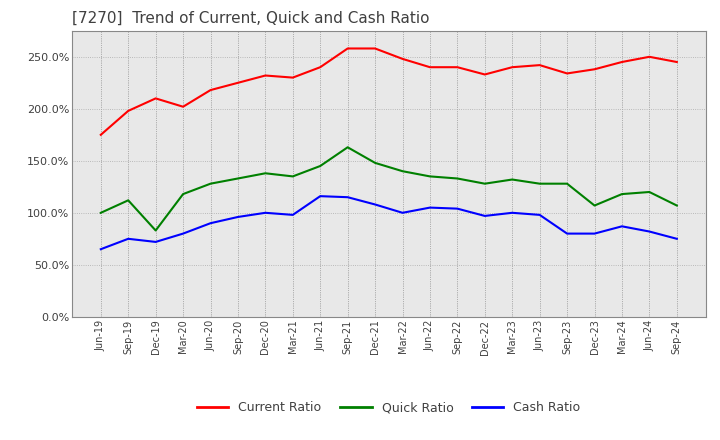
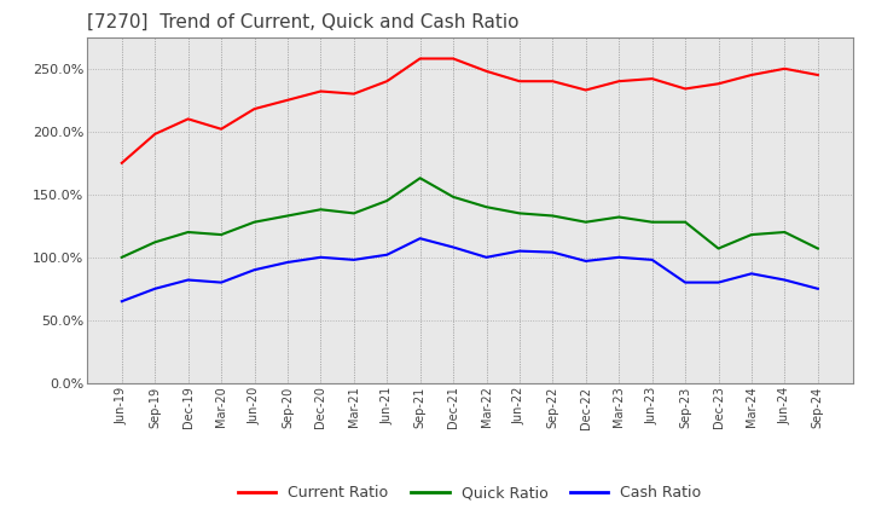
Quick Ratio/Dec-19: 83% -> 120%
Cash Ratio/Dec-19: 72% -> 82%
Cash Ratio/Jun-21: 116% -> 102%
